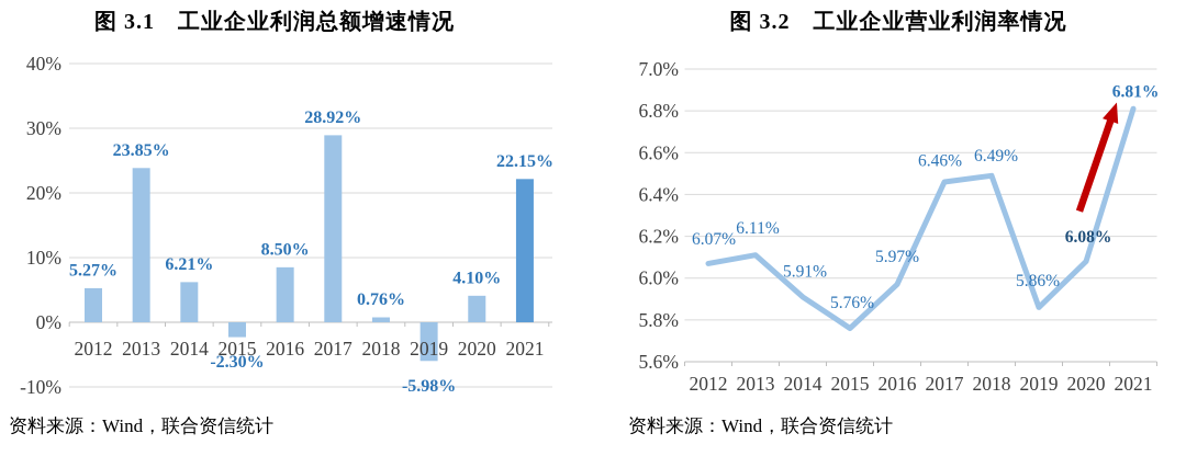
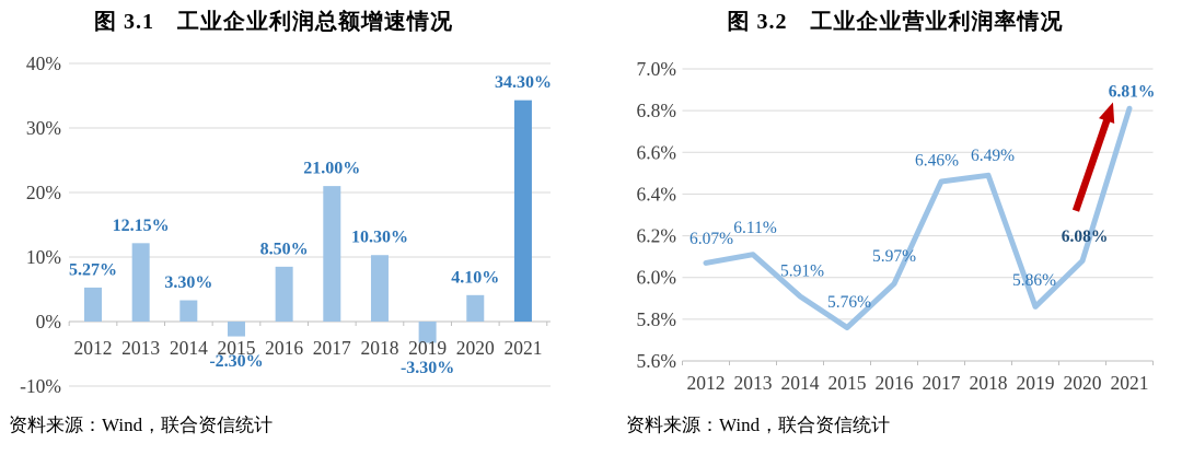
图 3.1 工业企业利润总额增速情况/2013: 23.85% -> 12.15%
图 3.1 工业企业利润总额增速情况/2014: 6.21% -> 3.30%
图 3.1 工业企业利润总额增速情况/2017: 28.92% -> 21.00%
图 3.1 工业企业利润总额增速情况/2018: 0.76% -> 10.30%
图 3.1 工业企业利润总额增速情况/2019: -5.98% -> -3.30%
图 3.1 工业企业利润总额增速情况/2021: 22.15% -> 34.30%
